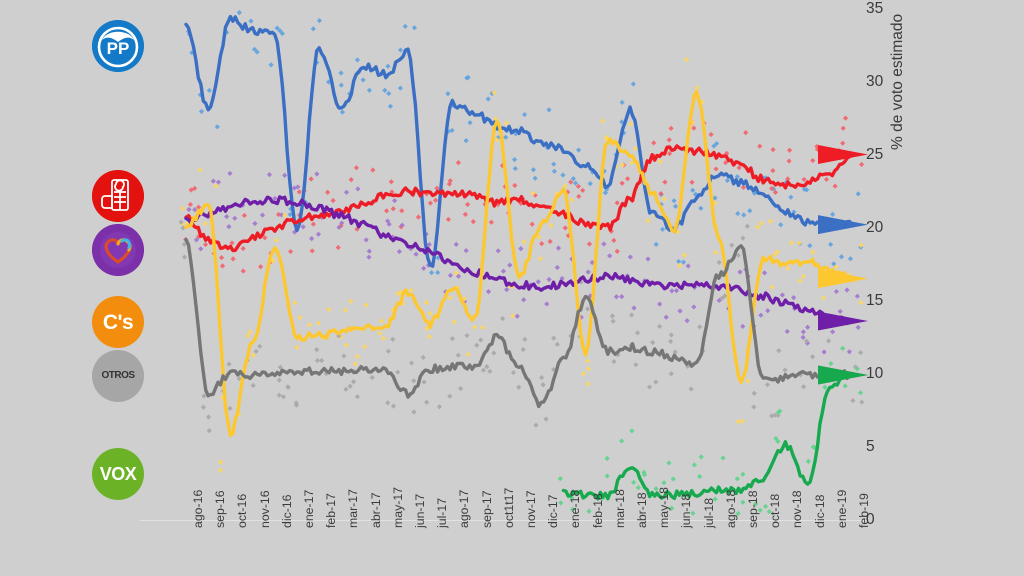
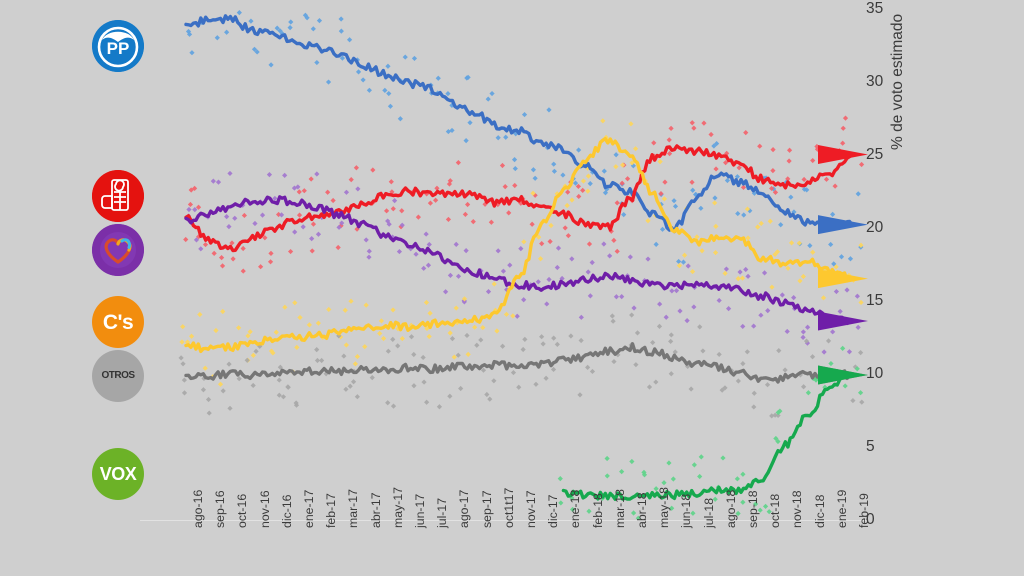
C's/ago-16: 20.1 -> 12.0
OTROS/ago-16: 19.1 -> 9.8
PP/sep-16: 28.2 -> 34.3
C's/sep-16: 21.7 -> 11.8
OTROS/sep-16: 8.7 -> 9.9
C's/oct-16: 6.0 -> 11.9
C's/dic-16: 18.8 -> 12.5
PP/ene-17: 20.0 -> 32.8
PP/mar-17: 28.2 -> 31.9
PP/jun-17: 32.1 -> 30.0
C's/jun-17: 15.7 -> 13.3
OTROS/jun-17: 8.7 -> 10.5
PP/jul-17: 17.3 -> 29.6
C's/ago-17: 16.0 -> 13.6
C's/oct1t17: 27.4 -> 14.3
OTROS/oct1t17: 12.6 -> 10.7
OTROS/dic-17: 8.0 -> 10.8
C's/feb-18: 11.6 -> 24.8
OTROS/feb-18: 15.2 -> 11.2
PP/abr-18: 28.2 -> 22.6
VOX/abr-18: 3.8 -> 1.7
C's/jul-18: 29.2 -> 19.0
OTROS/ago-18: 16.8 -> 10.5
C's/sep-18: 9.4 -> 19.2
OTROS/sep-18: 18.7 -> 10.1
VOX/dic-18: 2.6 -> 7.3
